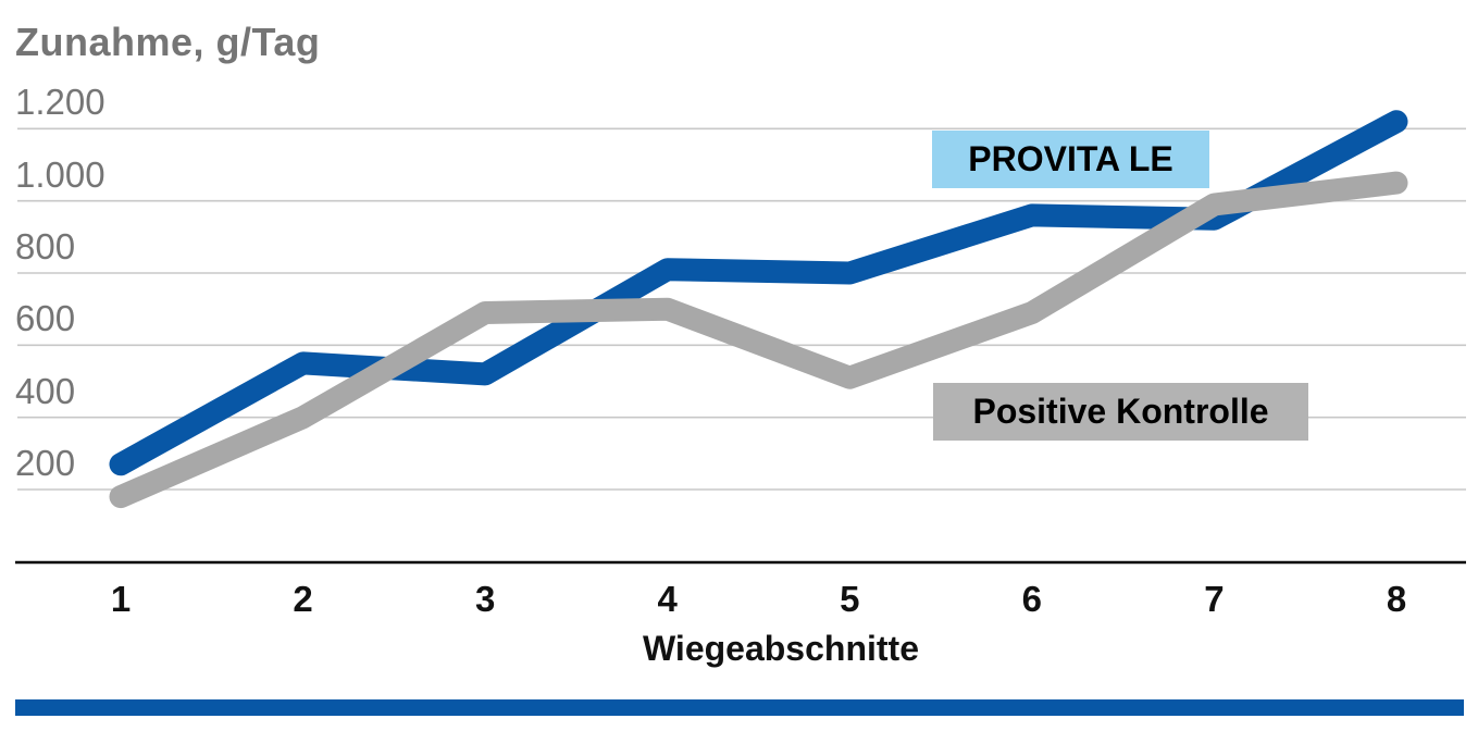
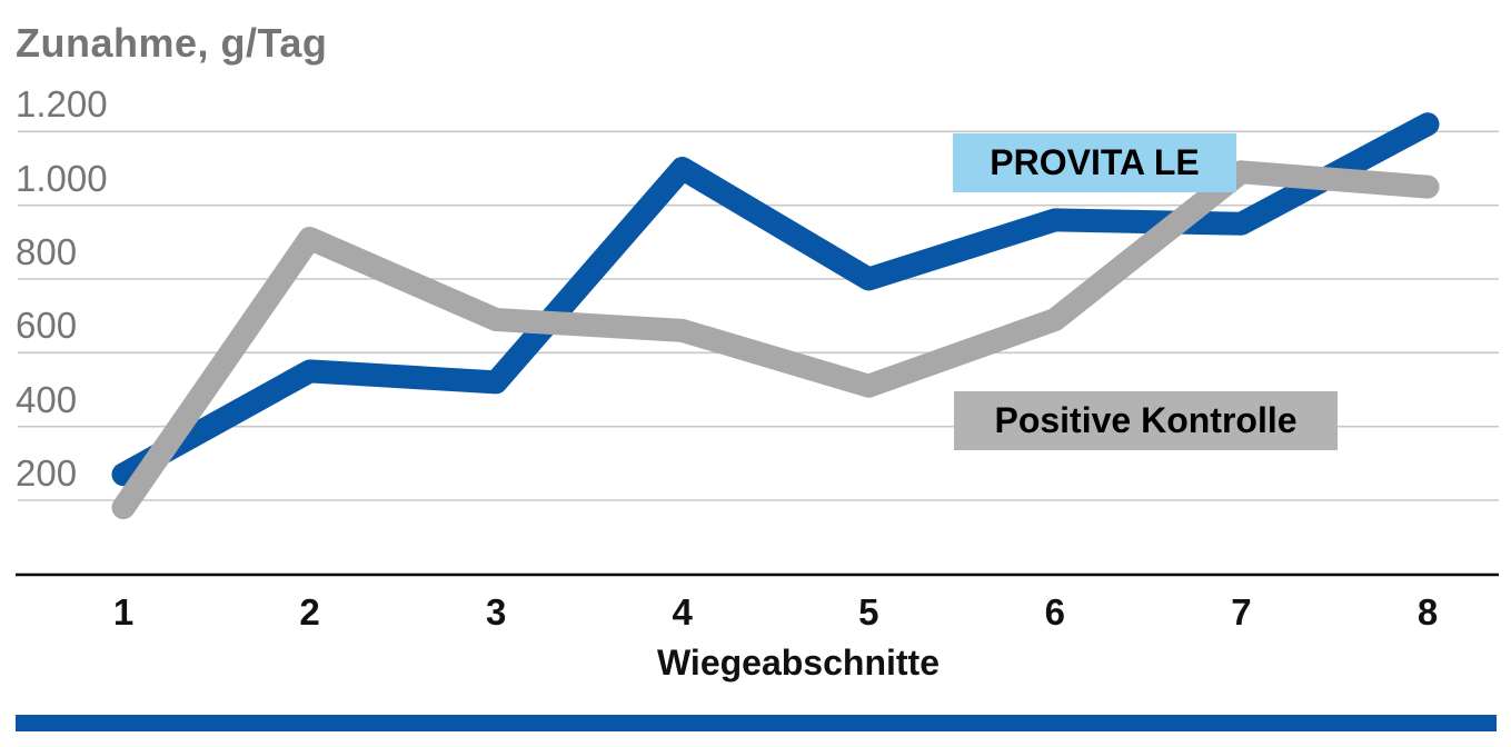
Positive Kontrolle/2: 400 -> 910
PROVITA LE/4: 810 -> 1100
Positive Kontrolle/4: 700 -> 660
Positive Kontrolle/7: 990 -> 1090
